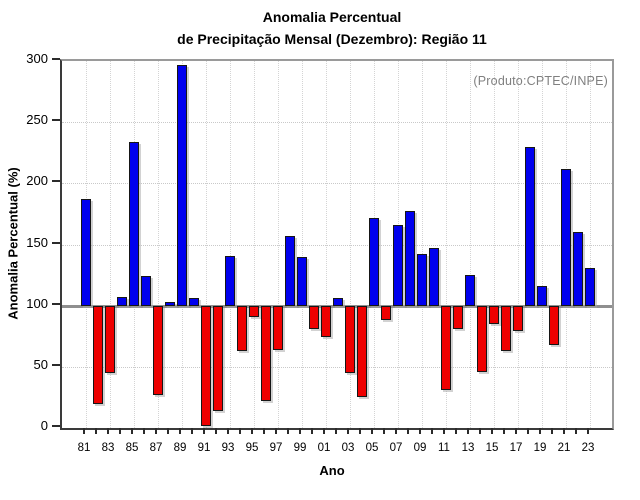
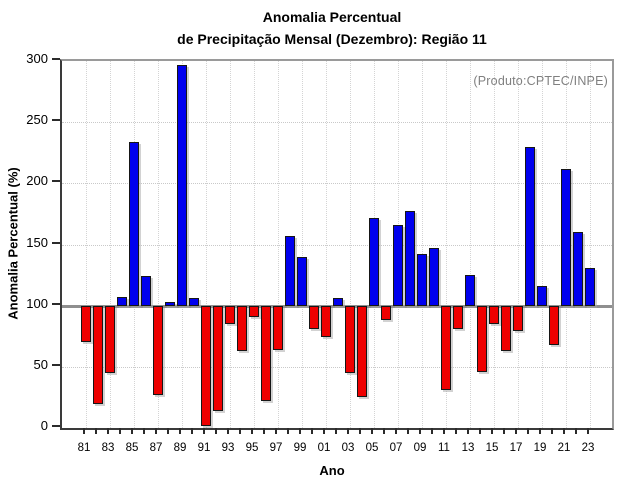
81: 187 -> 70
93: 141 -> 85
